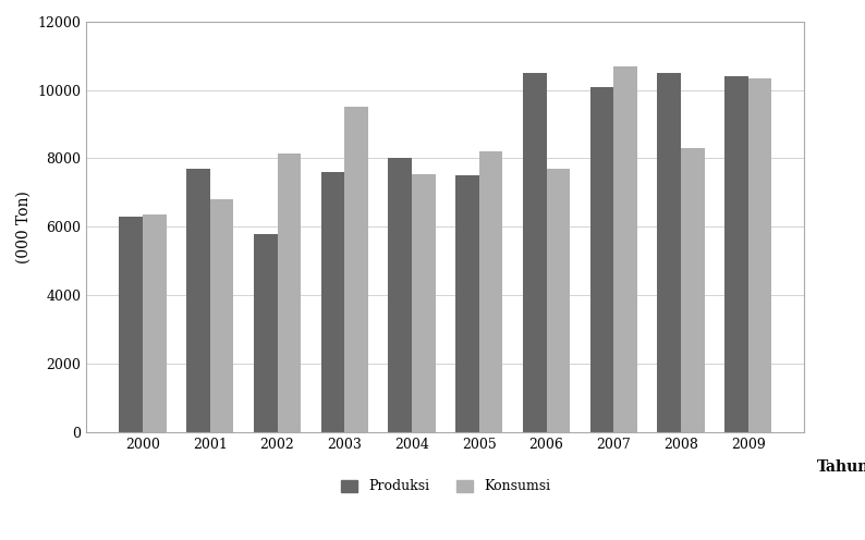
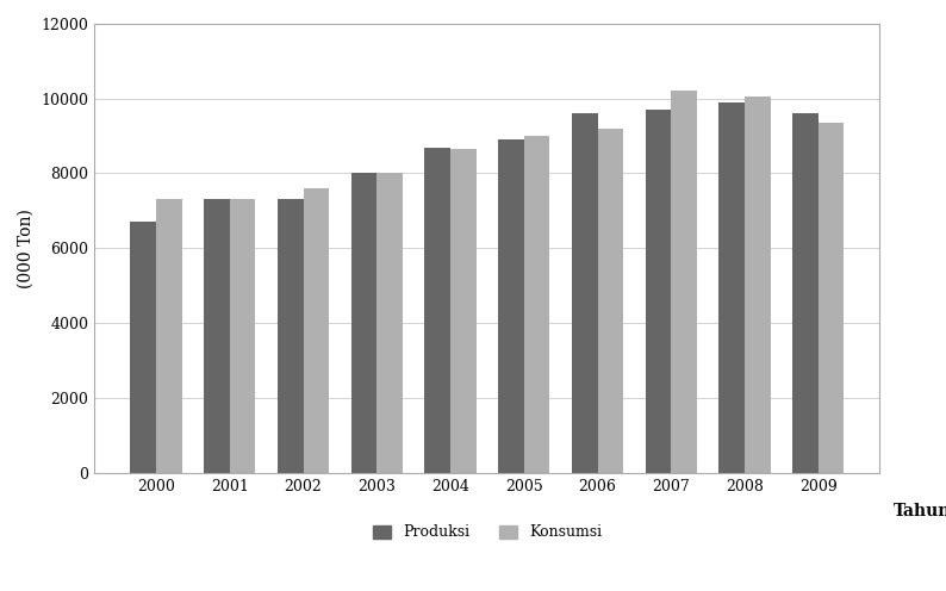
Produksi/2000: 6300 -> 6700
Konsumsi/2000: 6350 -> 7300
Produksi/2001: 7700 -> 7300
Konsumsi/2001: 6800 -> 7300
Produksi/2002: 5800 -> 7300
Konsumsi/2002: 8150 -> 7600
Produksi/2003: 7600 -> 8000
Konsumsi/2003: 9500 -> 8000
Produksi/2004: 8000 -> 8700
Konsumsi/2004: 7550 -> 8650
Produksi/2005: 7500 -> 8900
Konsumsi/2005: 8200 -> 9000
Produksi/2006: 10500 -> 9600
Konsumsi/2006: 7700 -> 9200
Produksi/2007: 10100 -> 9700
Konsumsi/2007: 10700 -> 10200
Produksi/2008: 10500 -> 9900
Konsumsi/2008: 8300 -> 10050
Produksi/2009: 10400 -> 9600
Konsumsi/2009: 10350 -> 9350
